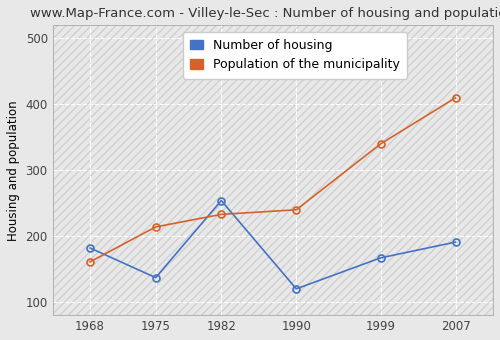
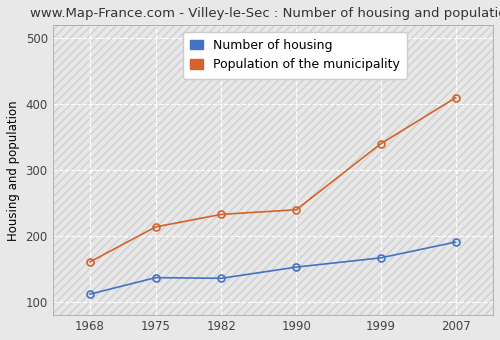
Number of housing/1968: 182 -> 112
Number of housing/1982: 254 -> 136
Number of housing/1990: 120 -> 153
